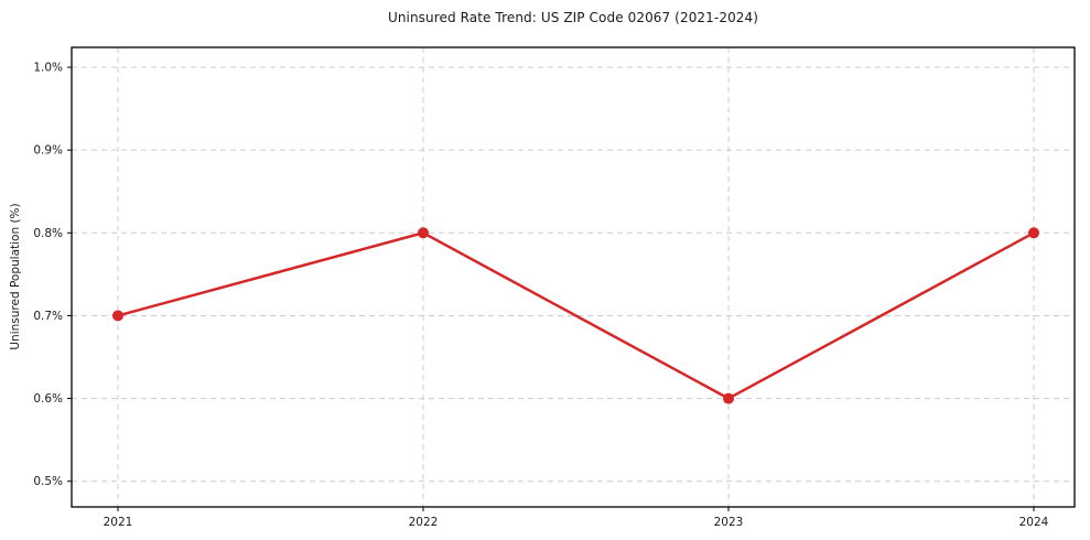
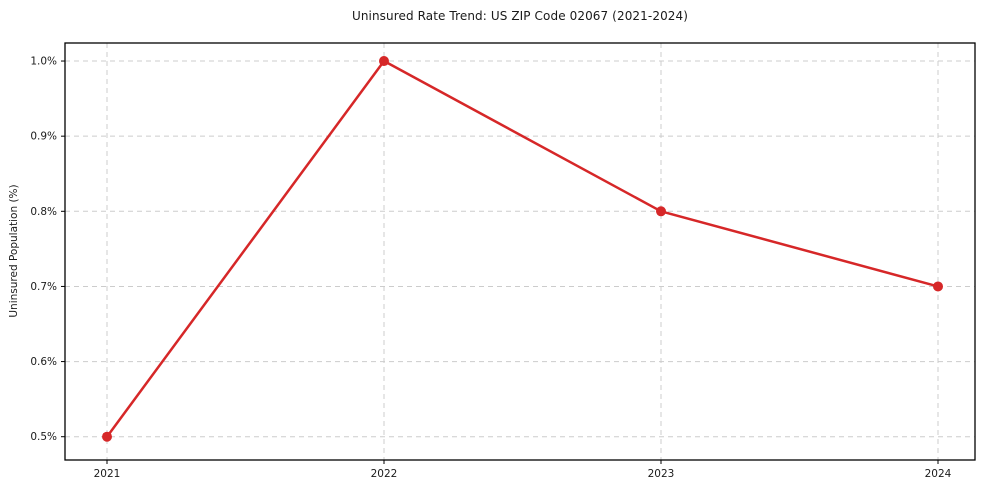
2021: 0.7% -> 0.5%
2022: 0.8% -> 1.0%
2023: 0.6% -> 0.8%
2024: 0.8% -> 0.7%
